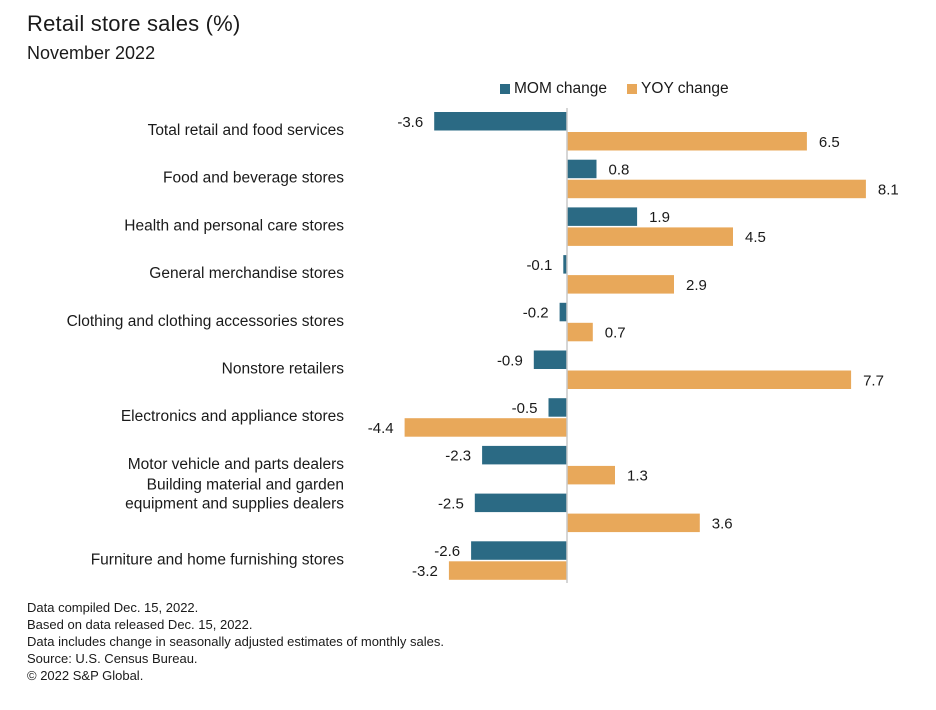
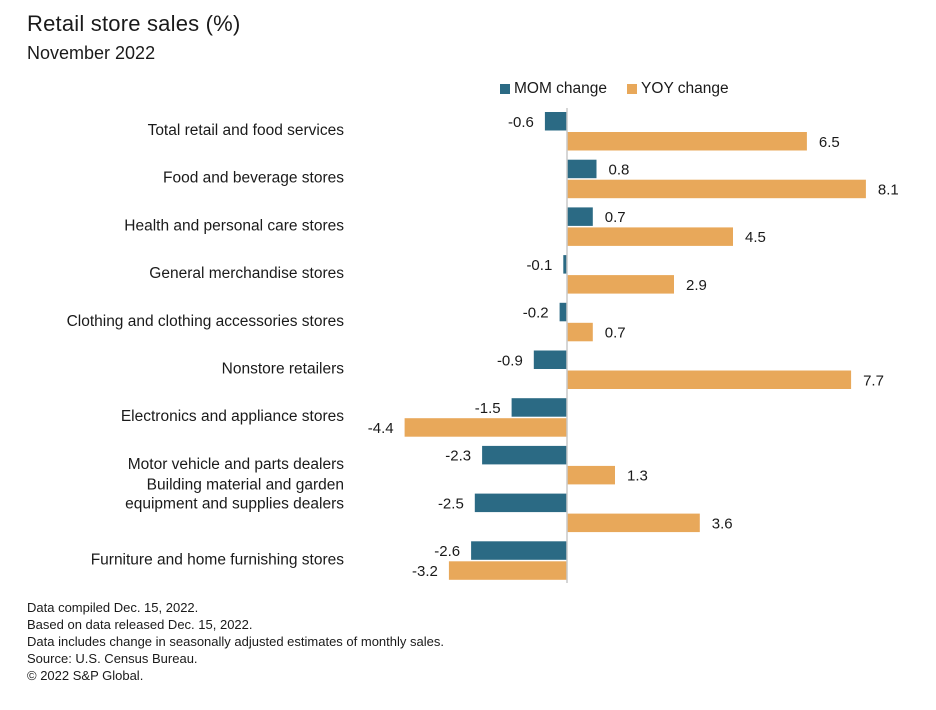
MOM change/Total retail and food services: -3.6 -> -0.6
MOM change/Health and personal care stores: 1.9 -> 0.7
MOM change/Electronics and appliance stores: -0.5 -> -1.5
